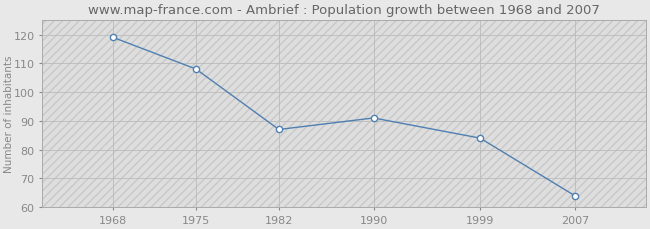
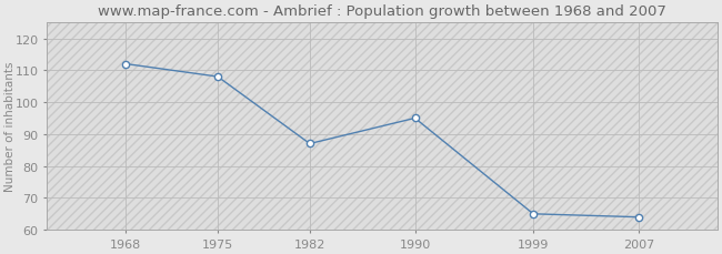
1968: 119 -> 112
1990: 91 -> 95
1999: 84 -> 65
